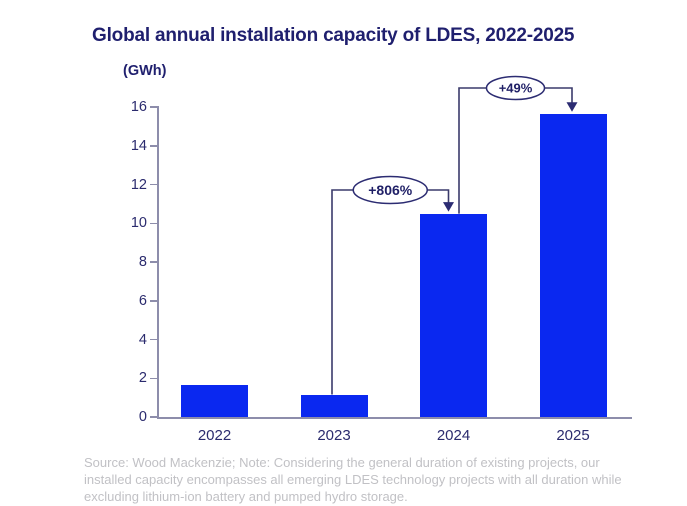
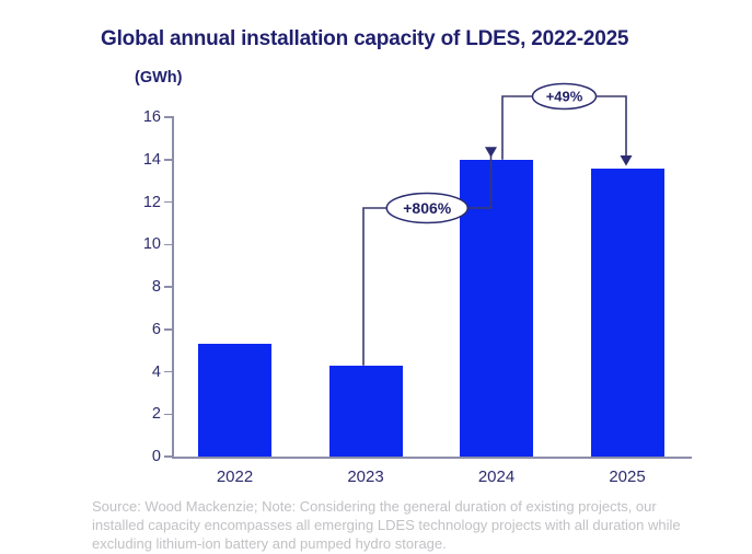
2022: 1.6 -> 5.3
2023: 1.2 -> 4.3
2024: 10.5 -> 14.0
2025: 15.7 -> 13.6
